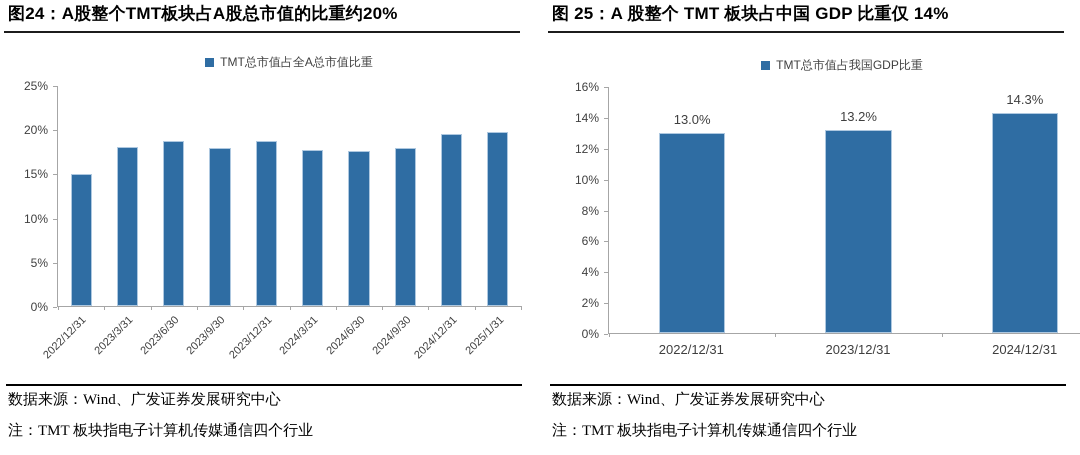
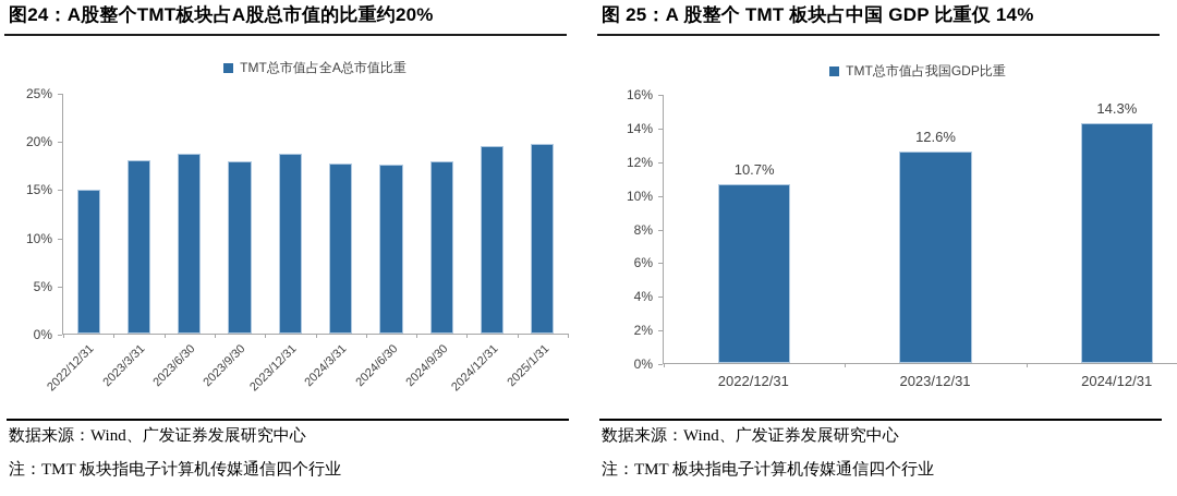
图 25：A 股整个 TMT 板块占中国 GDP 比重仅 14%/2022/12/31: 13.0% -> 10.7%
图 25：A 股整个 TMT 板块占中国 GDP 比重仅 14%/2023/12/31: 13.2% -> 12.6%
